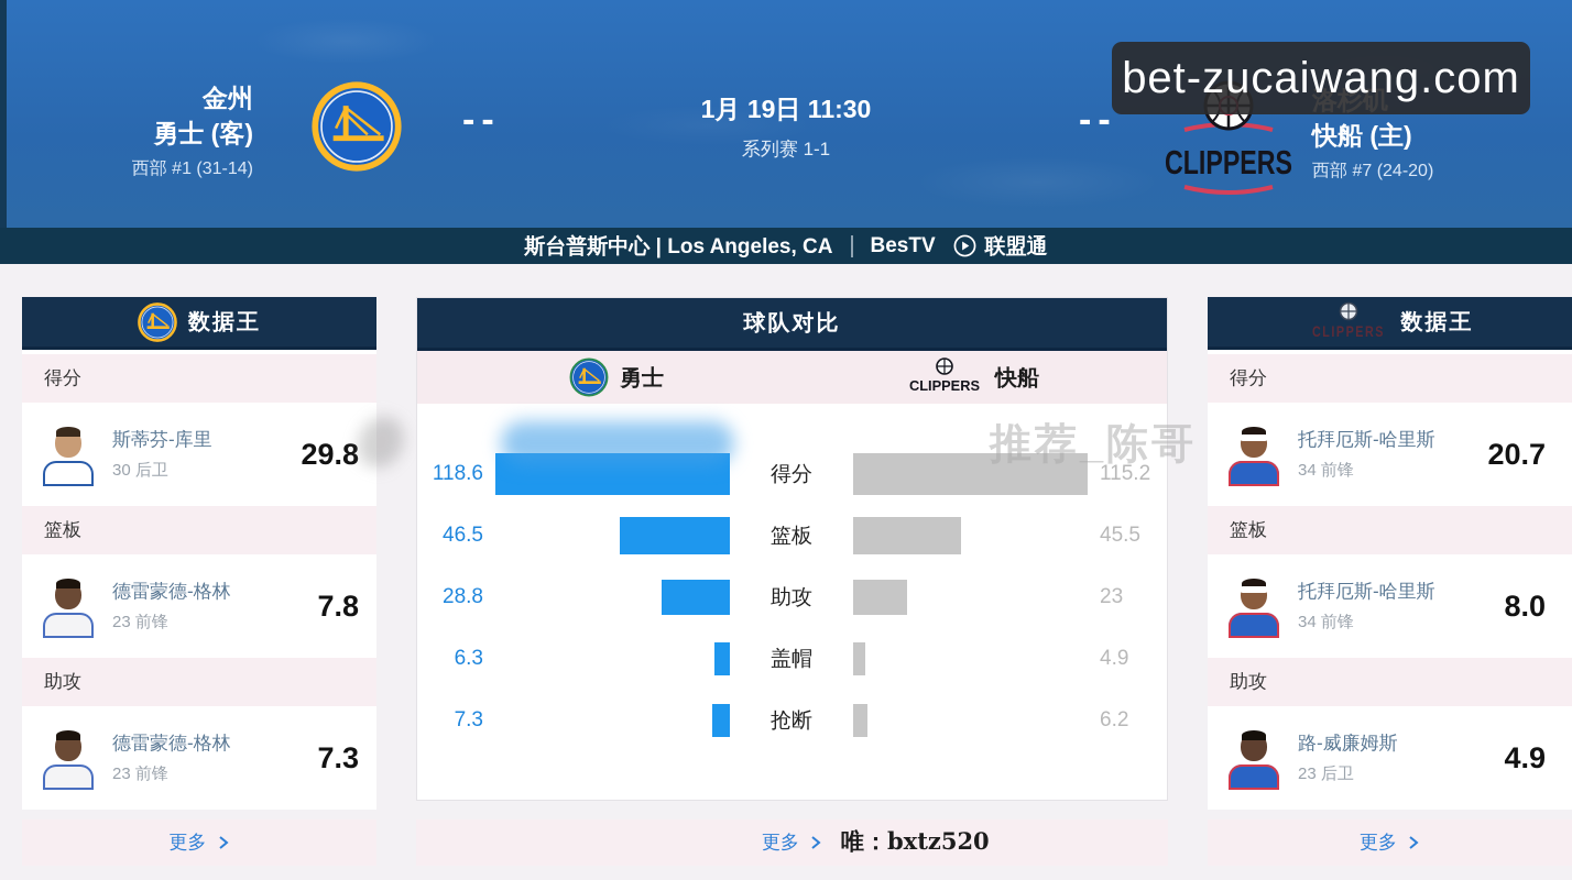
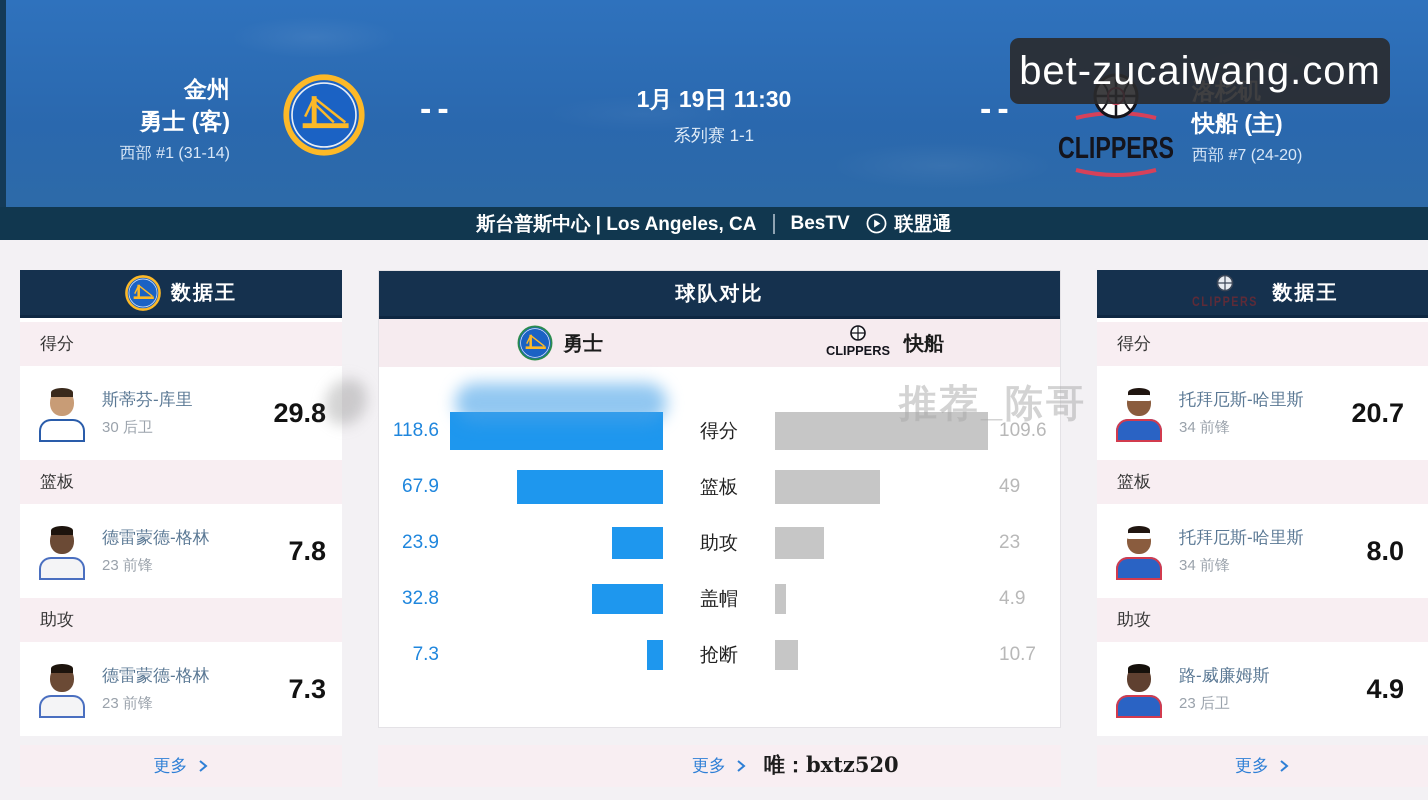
快船/得分: 115.2 -> 109.6
勇士/篮板: 46.5 -> 67.9
快船/篮板: 45.5 -> 49
勇士/助攻: 28.8 -> 23.9
勇士/盖帽: 6.3 -> 32.8
快船/抢断: 6.2 -> 10.7
